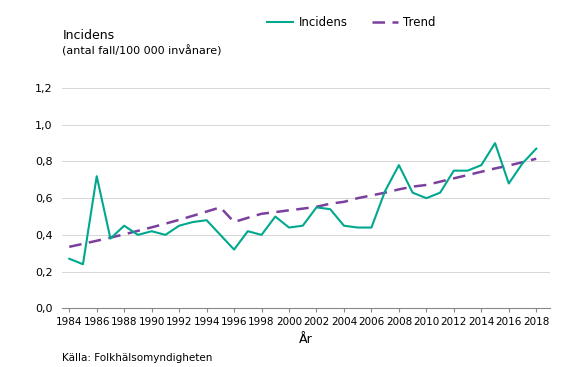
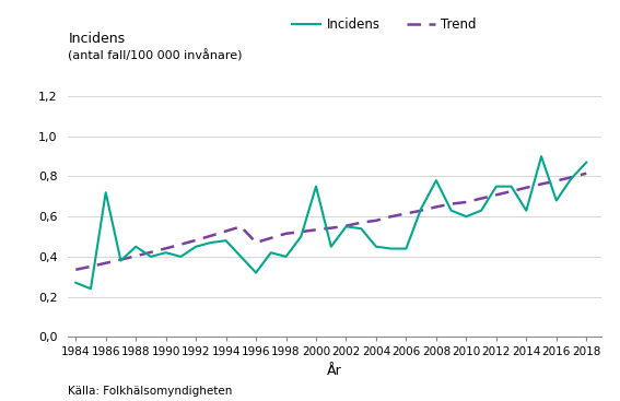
Incidens/2000: 0,44 -> 0,75
Incidens/2014: 0,78 -> 0,63
